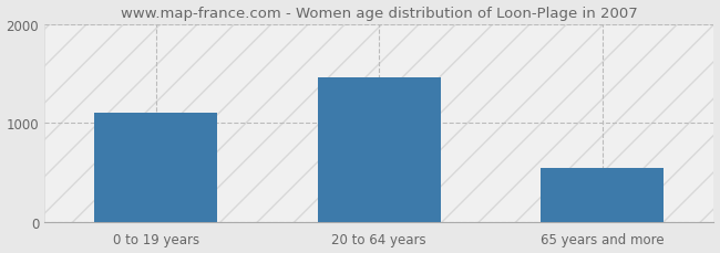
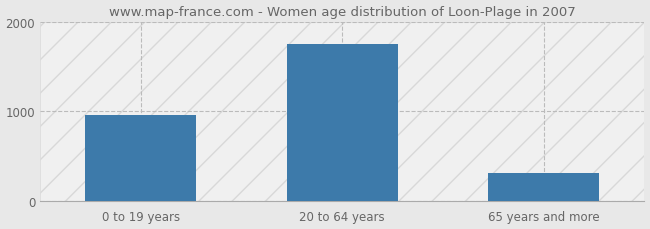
0 to 19 years: 1100 -> 960
20 to 64 years: 1460 -> 1750
65 years and more: 540 -> 310
